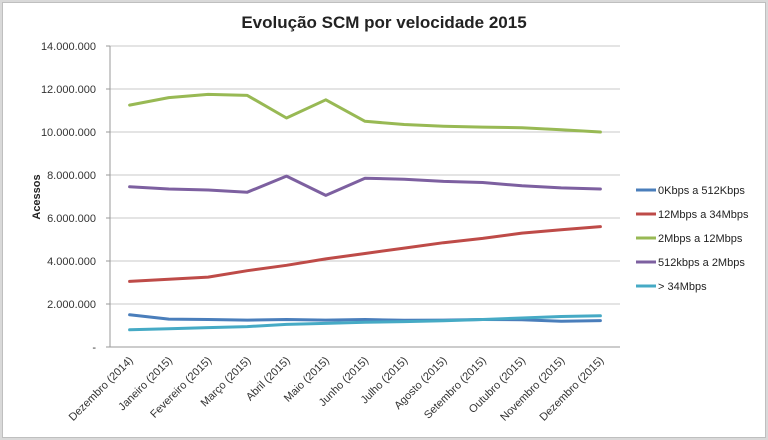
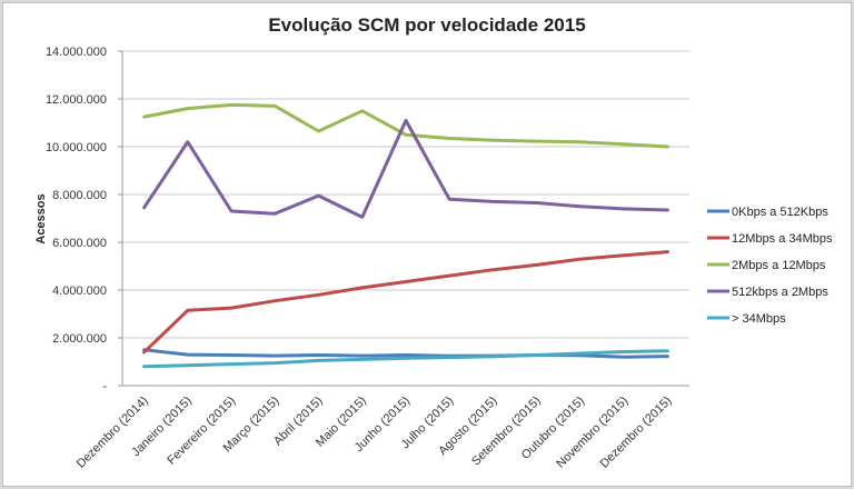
12Mbps a 34Mbps/Dezembro (2014): 3000000 -> 1400000
512kbps a 2Mbps/Janeiro (2015): 7400000 -> 10200000
512kbps a 2Mbps/Junho (2015): 7800000 -> 11100000
